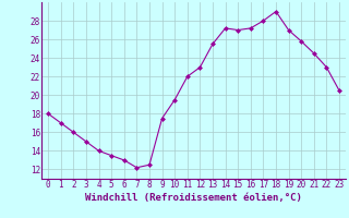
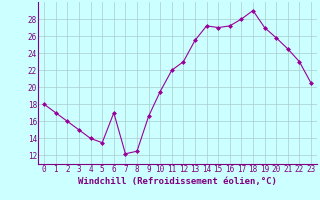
6: 13.0 -> 17.0
9: 17.5 -> 16.6
